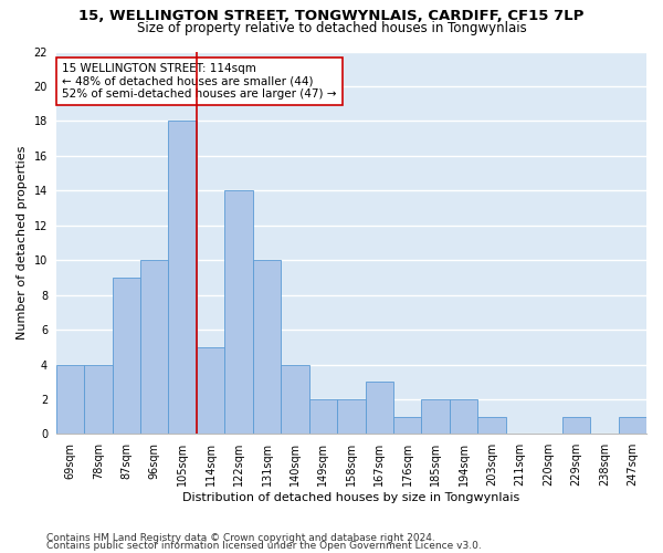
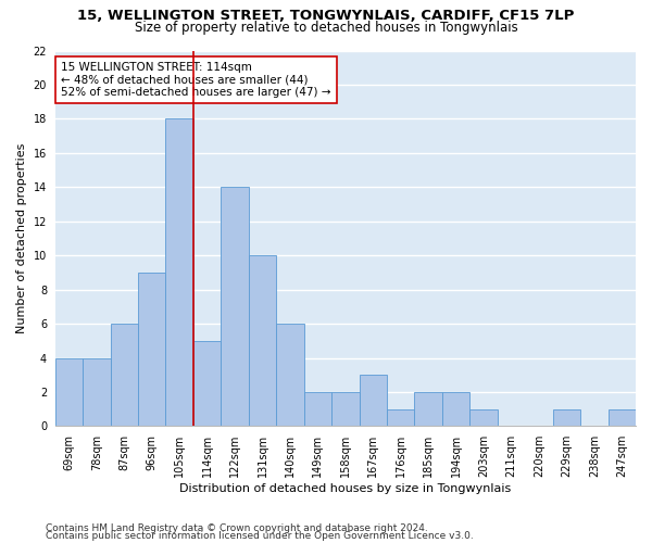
87sqm: 9 -> 6
96sqm: 10 -> 9
140sqm: 4 -> 6
